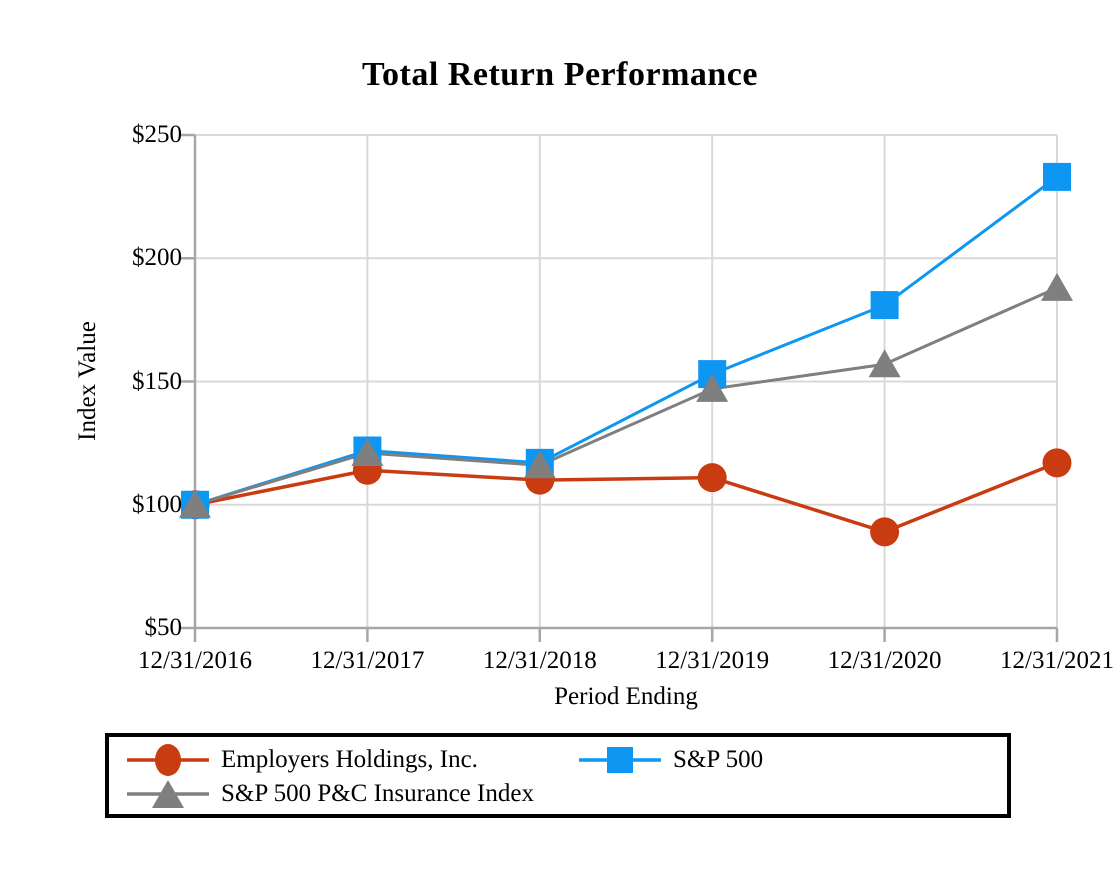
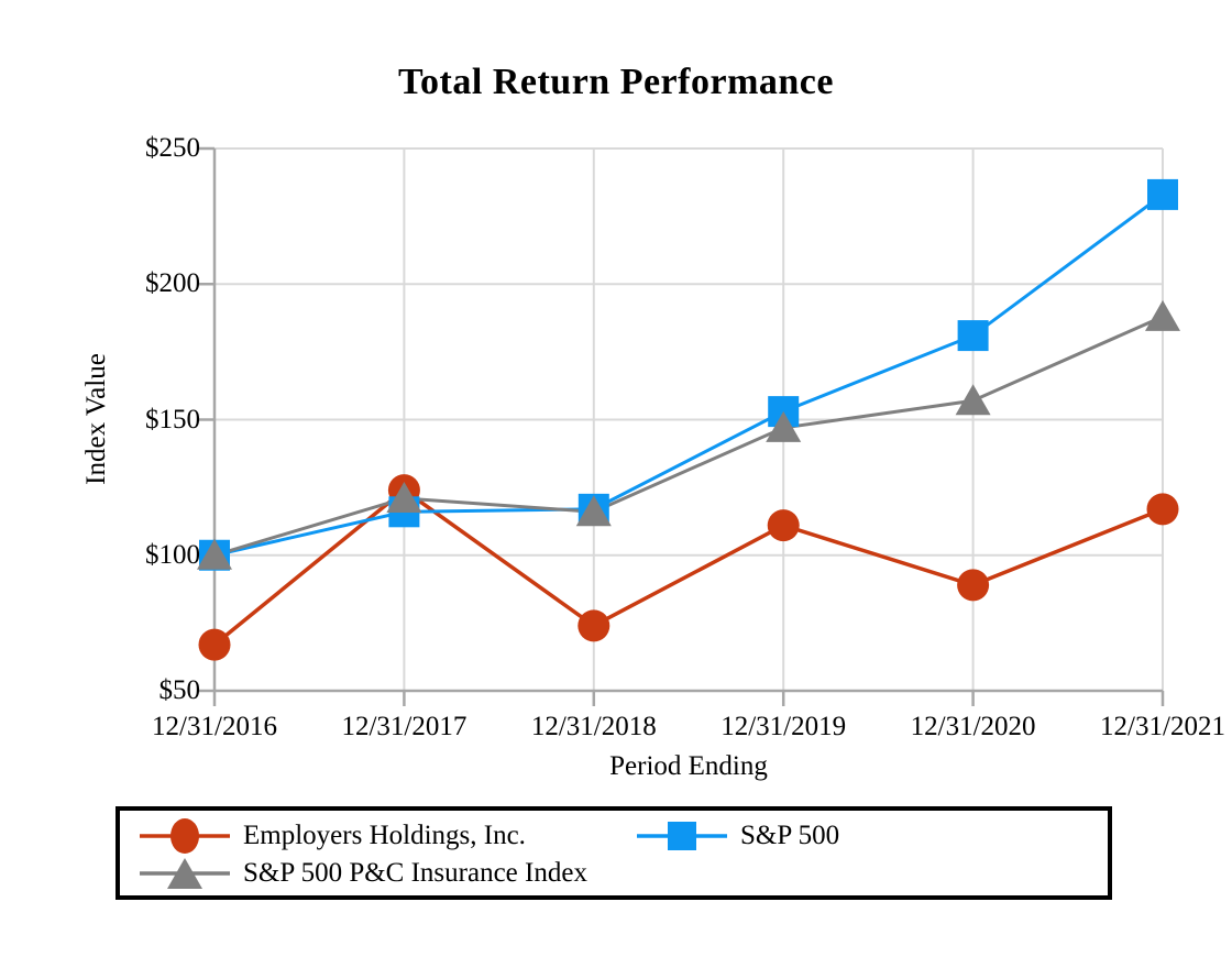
Employers Holdings, Inc./12/31/2016: $100 -> $67
Employers Holdings, Inc./12/31/2017: $114 -> $124
S&P 500/12/31/2017: $122 -> $116
Employers Holdings, Inc./12/31/2018: $110 -> $74
